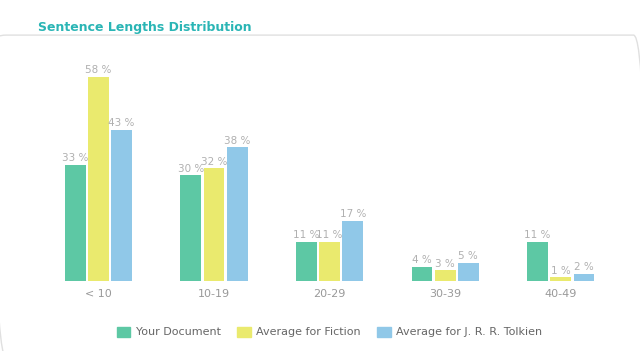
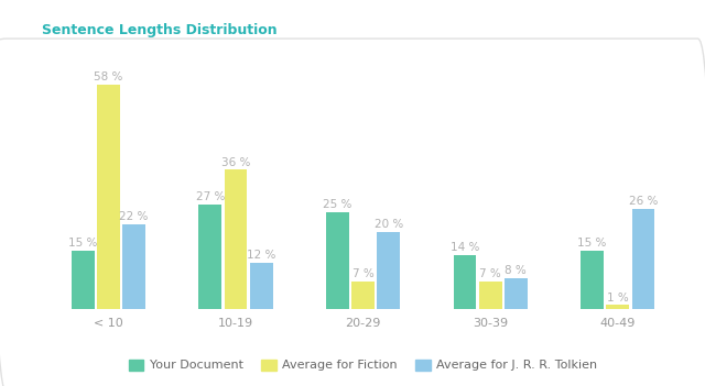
Your Document/< 10: 33 -> 15
Average for J. R. R. Tolkien/< 10: 43 -> 22
Your Document/10-19: 30 -> 27
Average for Fiction/10-19: 32 -> 36
Average for J. R. R. Tolkien/10-19: 38 -> 12
Your Document/20-29: 11 -> 25
Average for Fiction/20-29: 11 -> 7
Average for J. R. R. Tolkien/20-29: 17 -> 20
Your Document/30-39: 4 -> 14
Average for Fiction/30-39: 3 -> 7
Average for J. R. R. Tolkien/30-39: 5 -> 8
Your Document/40-49: 11 -> 15
Average for J. R. R. Tolkien/40-49: 2 -> 26
